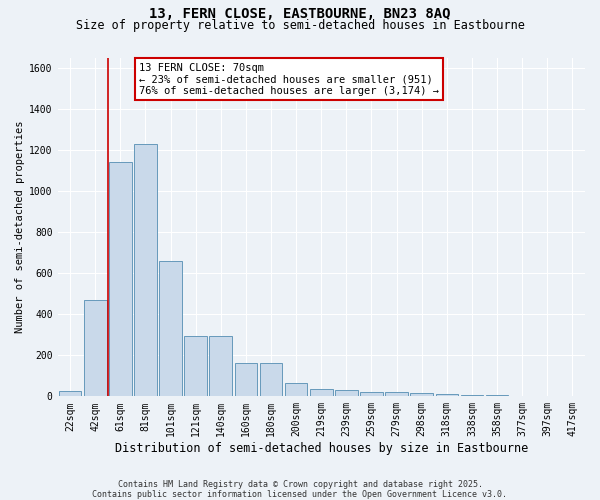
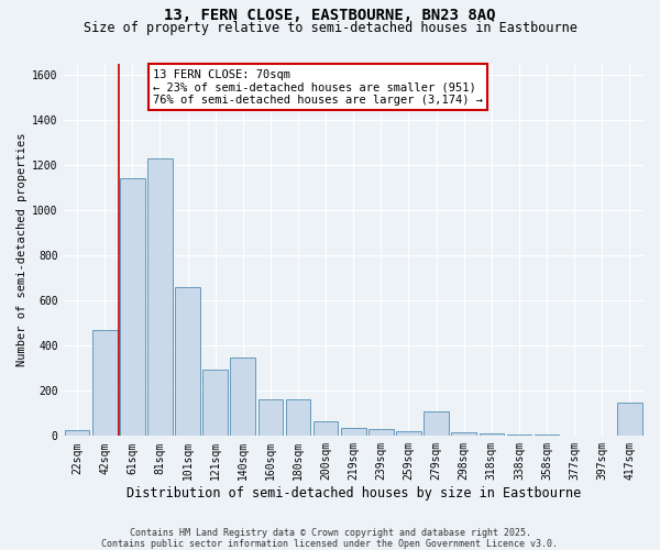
140sqm: 295 -> 345
279sqm: 20 -> 110
417sqm: 1 -> 150
